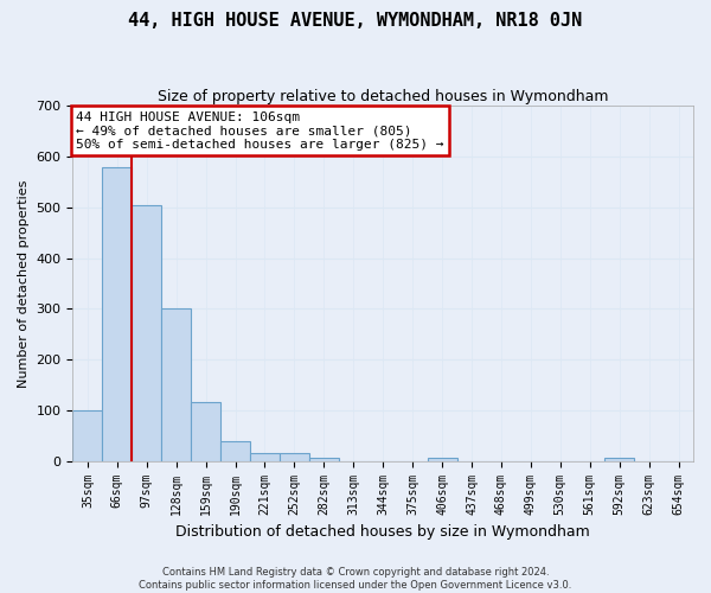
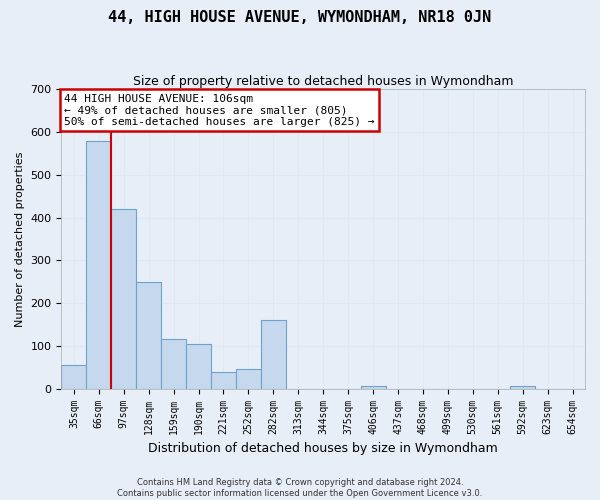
35sqm: 100 -> 55
97sqm: 505 -> 420
128sqm: 300 -> 250
190sqm: 38 -> 105
221sqm: 15 -> 40
252sqm: 15 -> 45
282sqm: 7 -> 160
